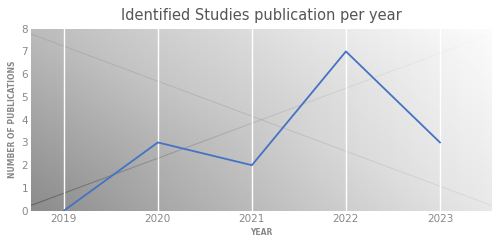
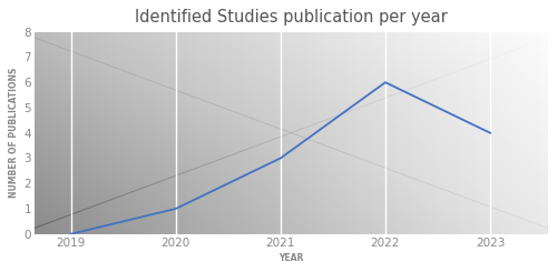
2020: 3 -> 1
2021: 2 -> 3
2022: 7 -> 6
2023: 3 -> 4
